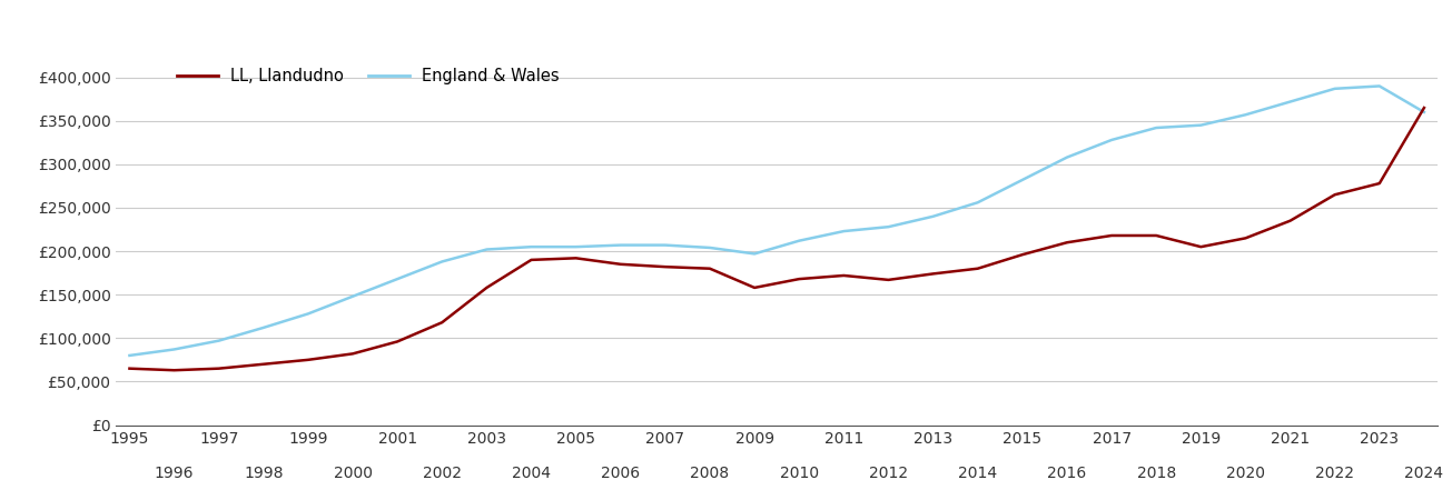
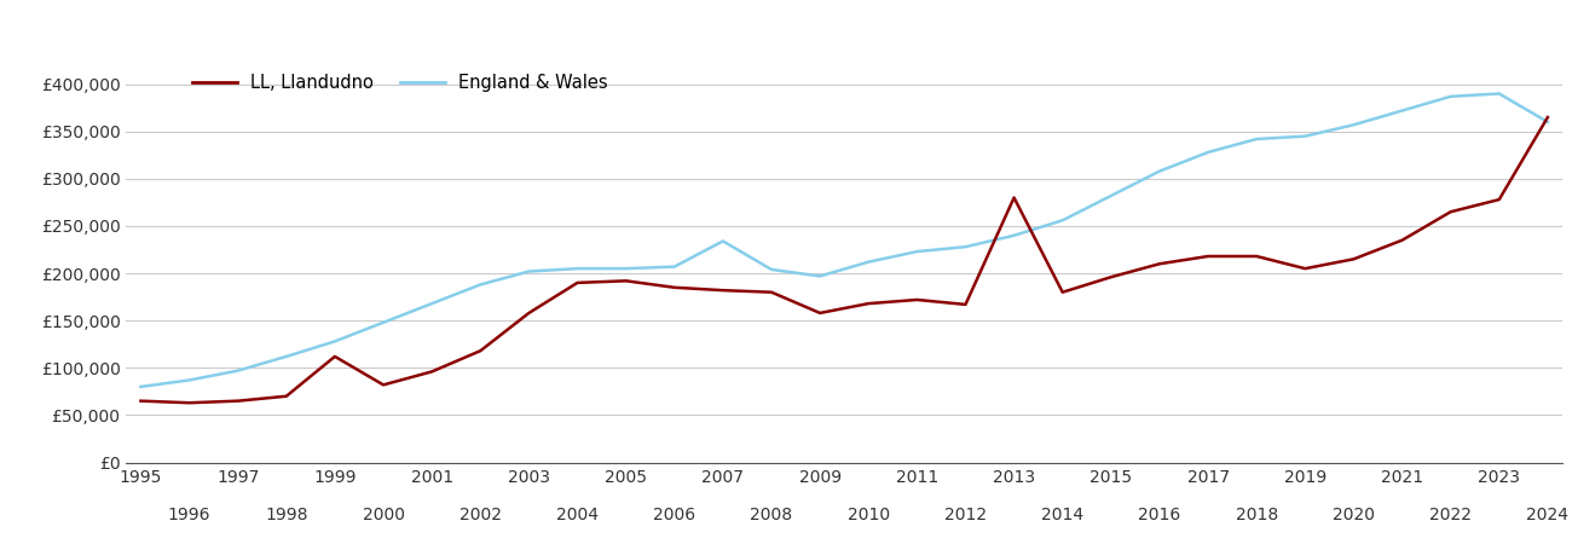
LL, Llandudno/1999: £75,000 -> £112,000
England & Wales/2007: £207,000 -> £234,000
LL, Llandudno/2013: £174,000 -> £280,000
